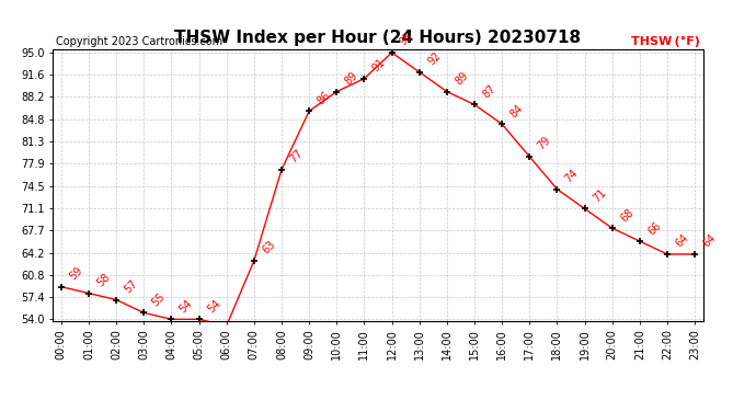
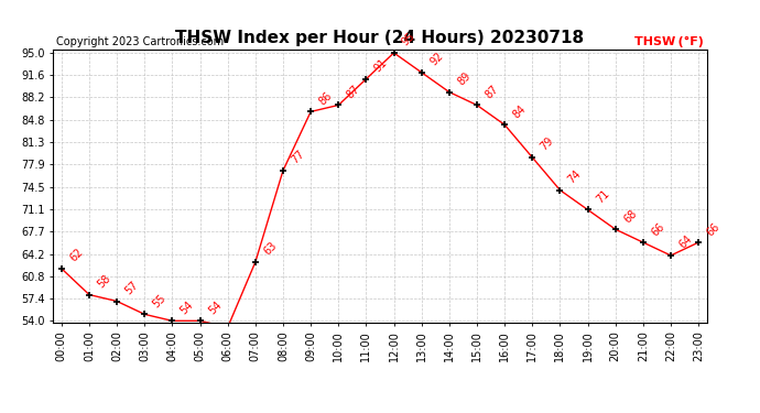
00:00: 59 -> 62
10:00: 89 -> 87
23:00: 64 -> 66
